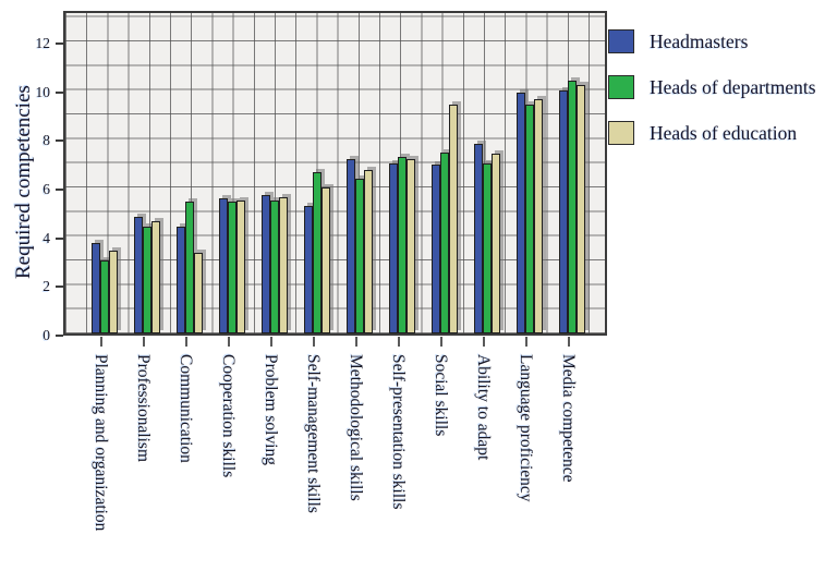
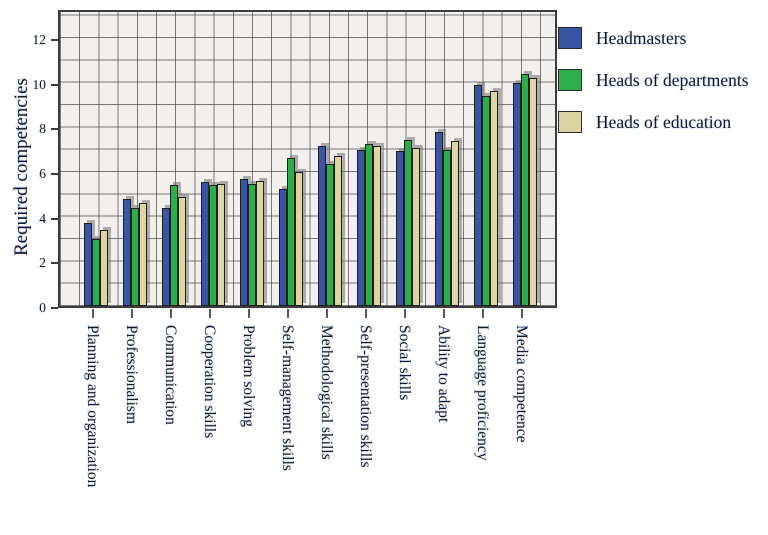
Heads of education/Communication: 3.3 -> 4.9
Heads of education/Social skills: 9.4 -> 7.1
